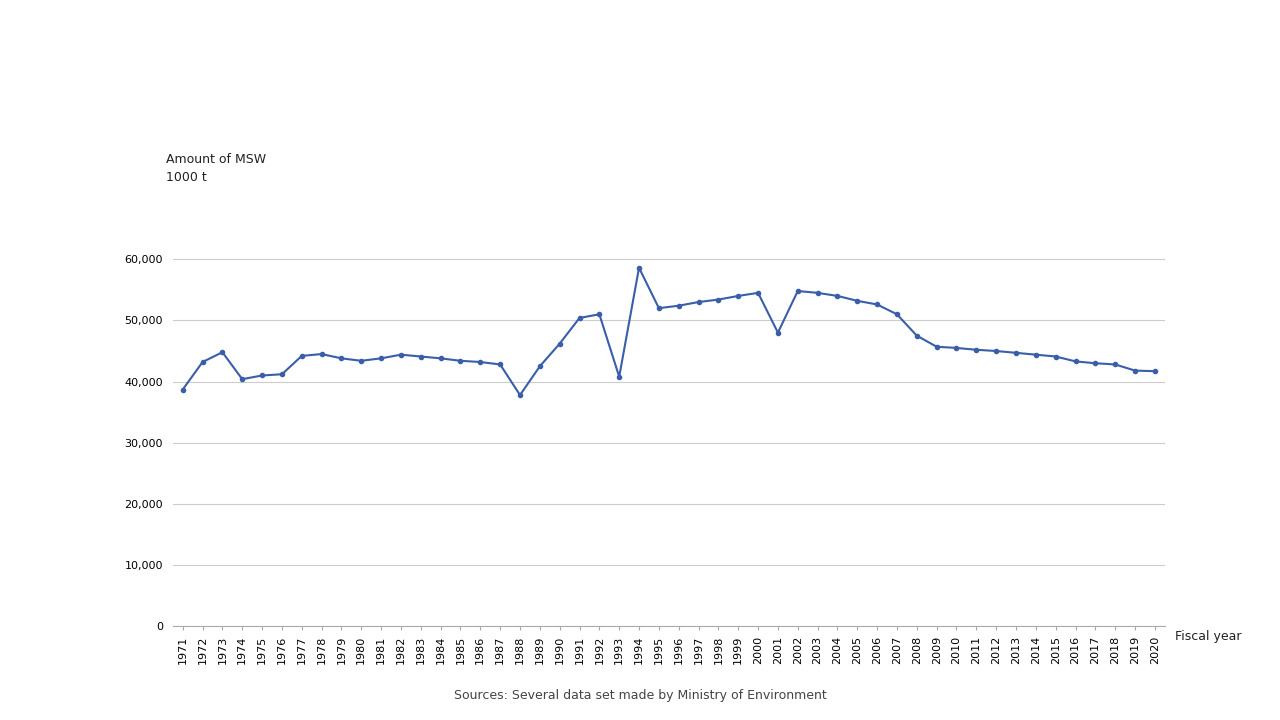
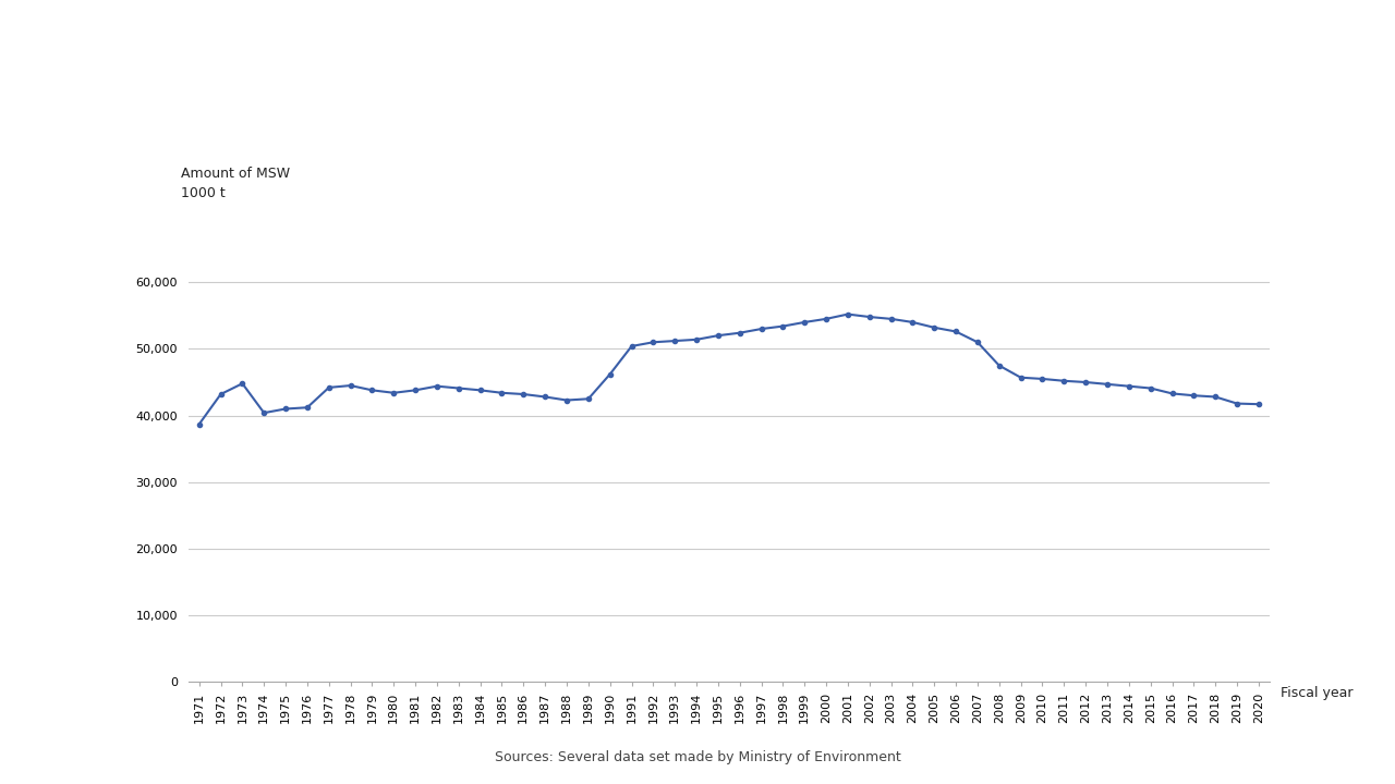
1988: 37,800 -> 42,300
1993: 40,800 -> 51,200
1994: 58,600 -> 51,400
2001: 48,000 -> 55,200
